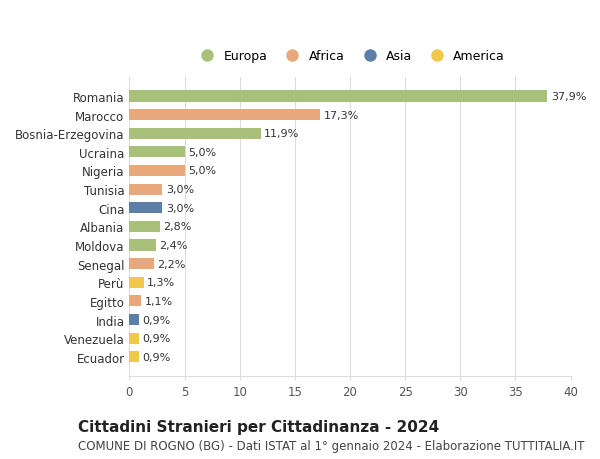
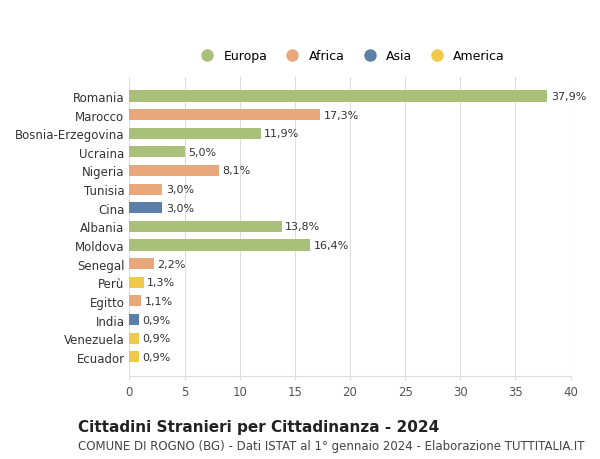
Nigeria: 5,0% -> 8,1%
Albania: 2,8% -> 13,8%
Moldova: 2,4% -> 16,4%
